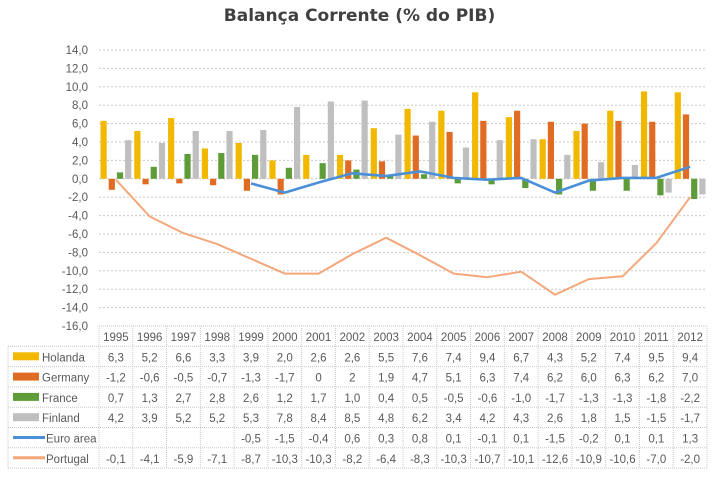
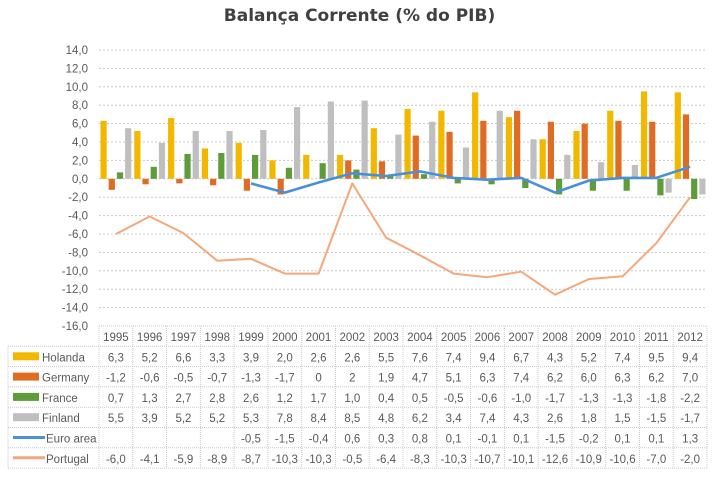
Finland/1995: 4,2 -> 5,5
Portugal/1995: -0,1 -> -6,0
Portugal/1998: -7,1 -> -8,9
Portugal/2002: -8,2 -> -0,5
Finland/2006: 4,2 -> 7,4
